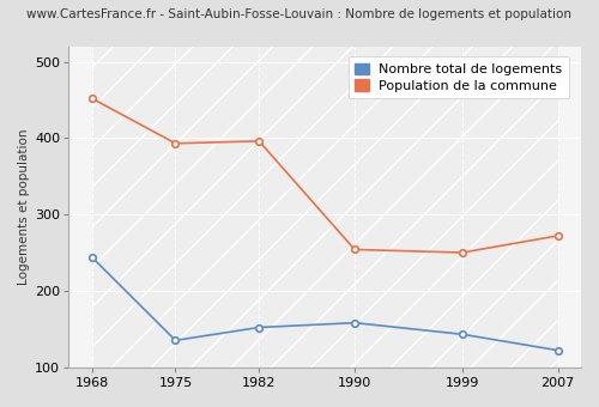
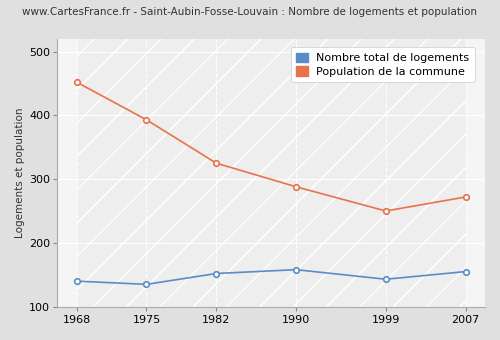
Nombre total de logements/1968: 244 -> 140
Population de la commune/1982: 396 -> 325
Population de la commune/1990: 254 -> 288
Nombre total de logements/2007: 122 -> 155
